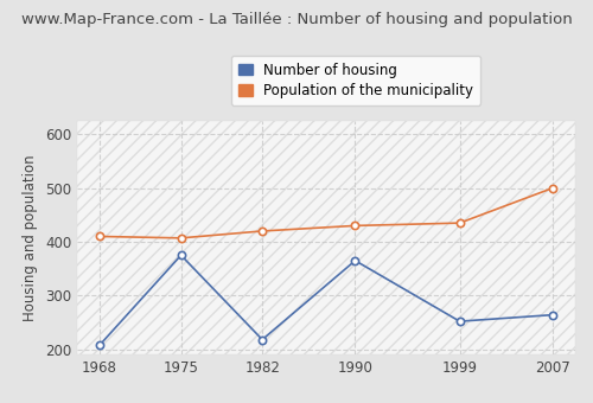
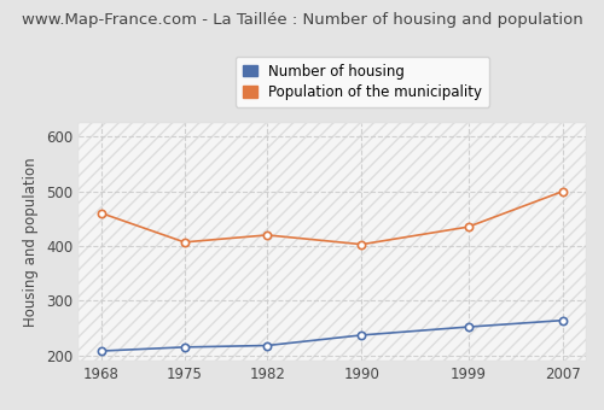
Population of the municipality/1968: 410 -> 460
Number of housing/1975: 375 -> 215
Number of housing/1990: 365 -> 237
Population of the municipality/1990: 430 -> 403
